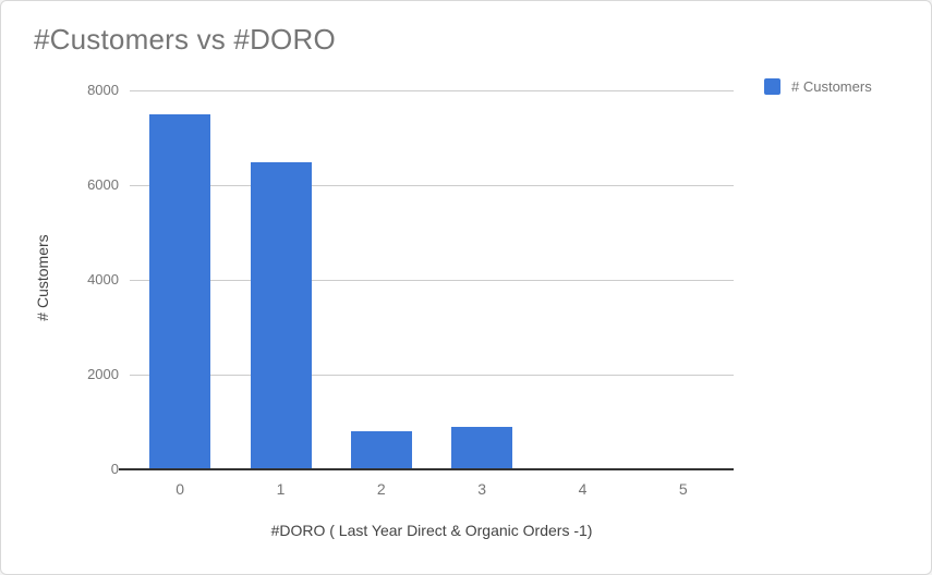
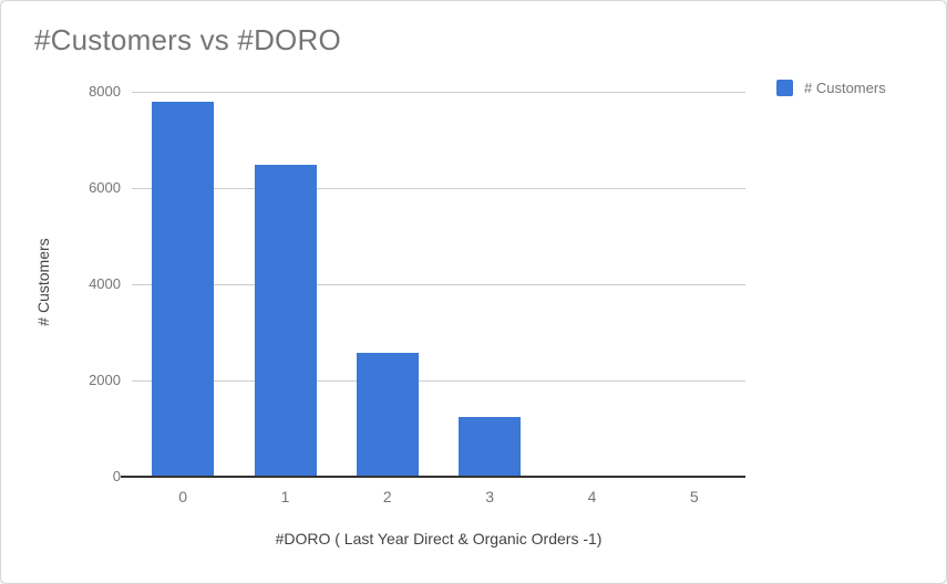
0: 7500 -> 7800
2: 800 -> 2600
3: 900 -> 1200
